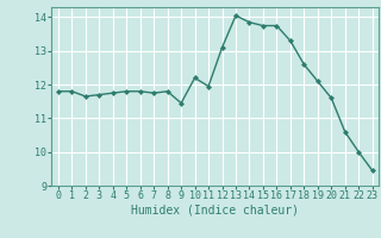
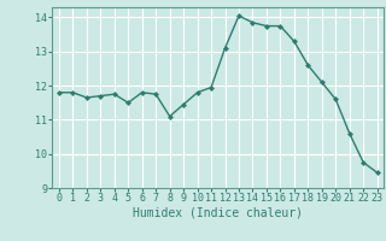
5: 11.80 -> 11.50
8: 11.80 -> 11.10
10: 12.20 -> 11.80
22: 10.00 -> 9.75
